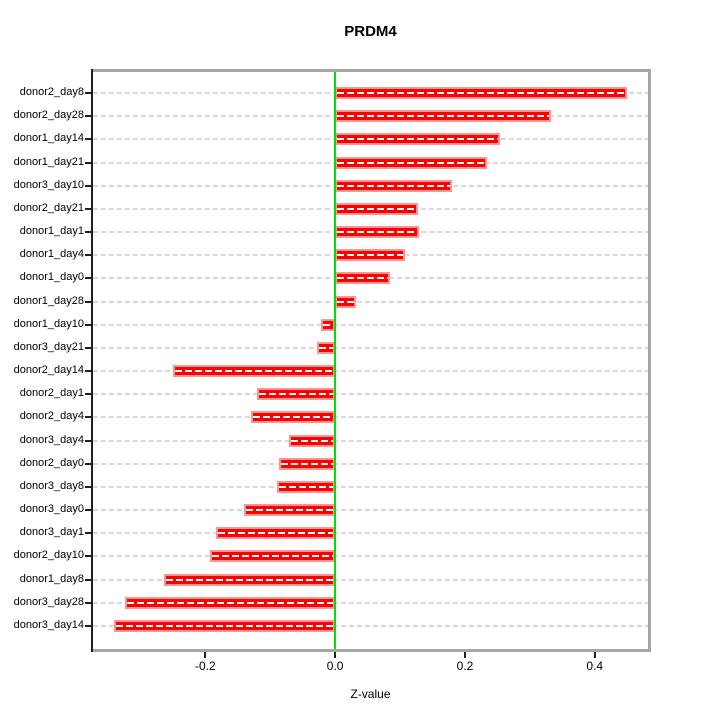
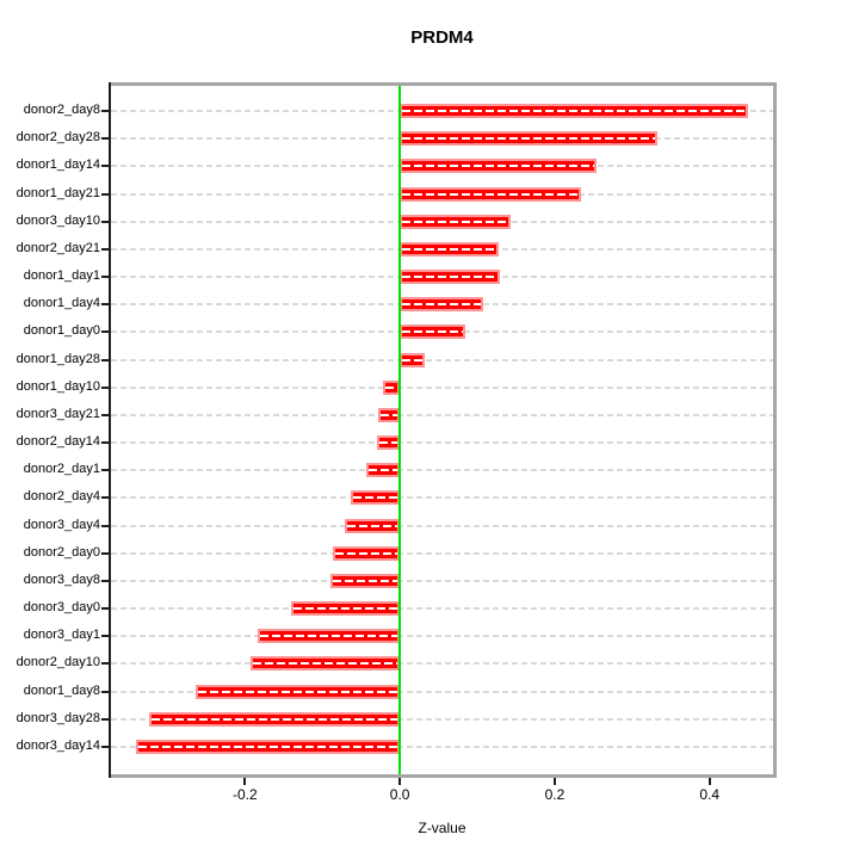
donor3_day10: 0.18 -> 0.14
donor2_day14: -0.25 -> -0.03
donor2_day1: -0.12 -> -0.04
donor2_day4: -0.13 -> -0.06
